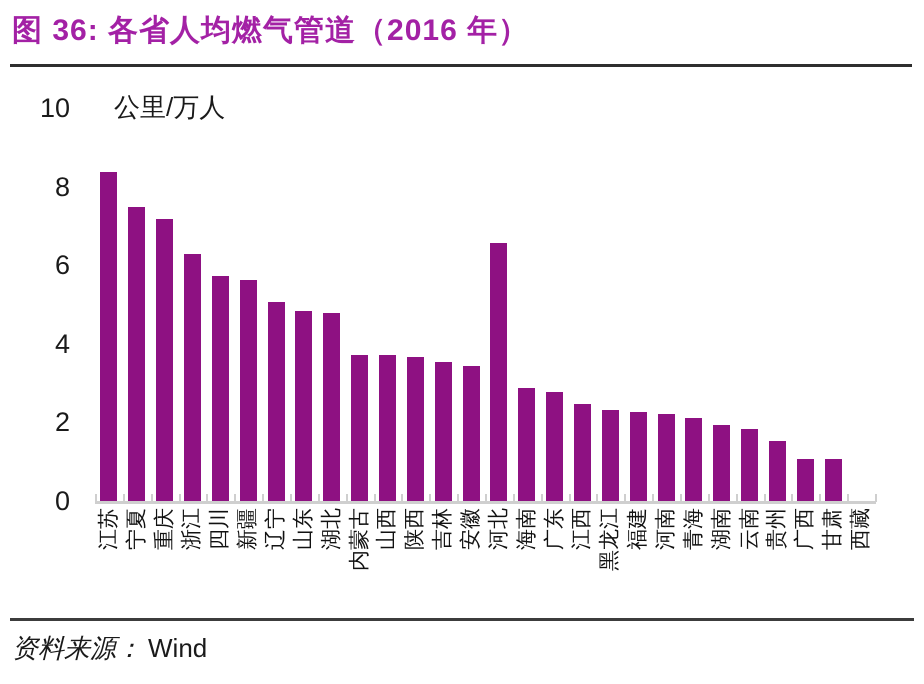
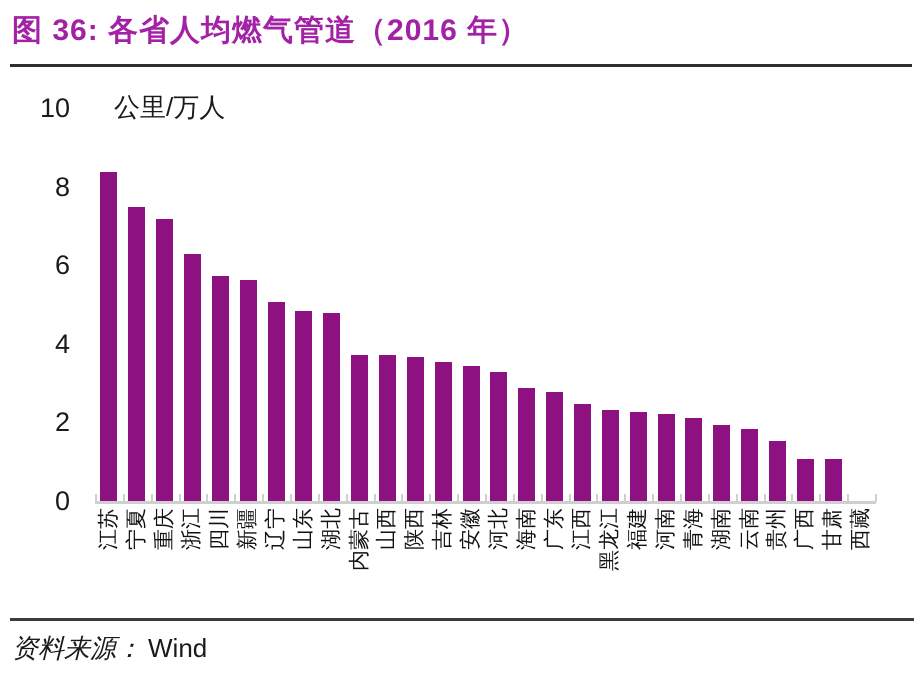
河北: 6.6 -> 3.3
